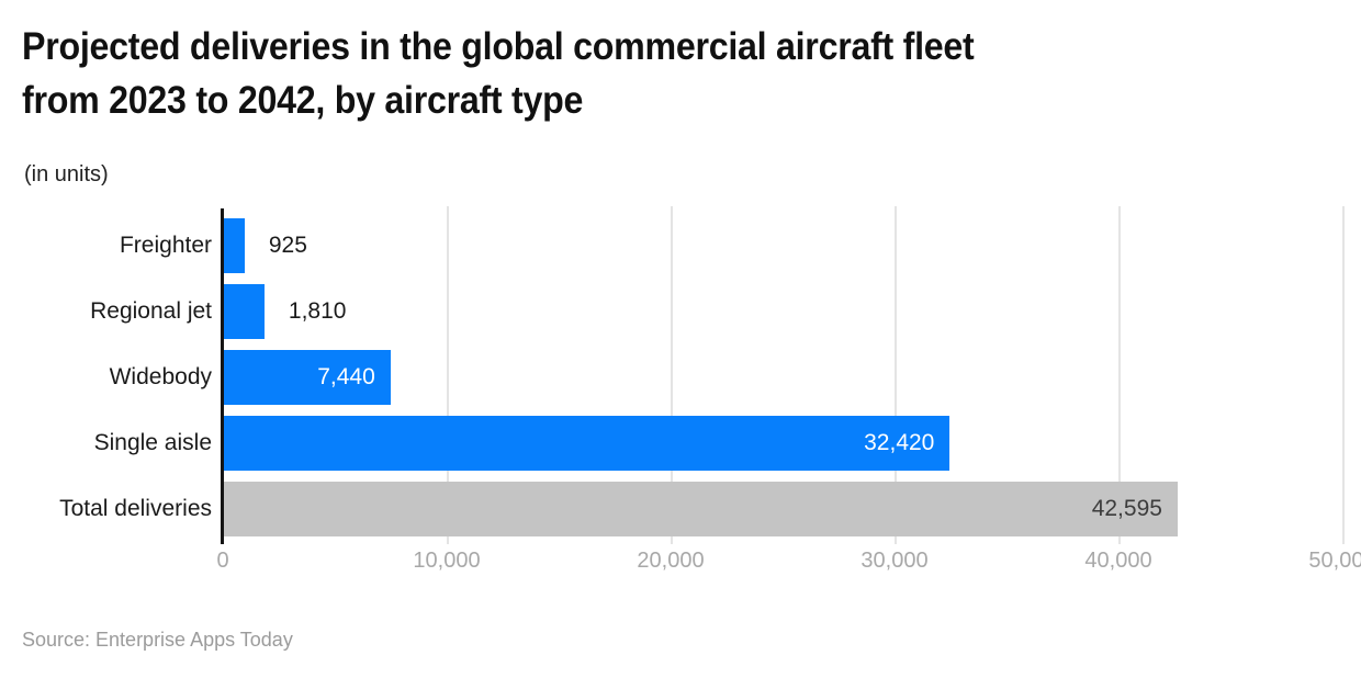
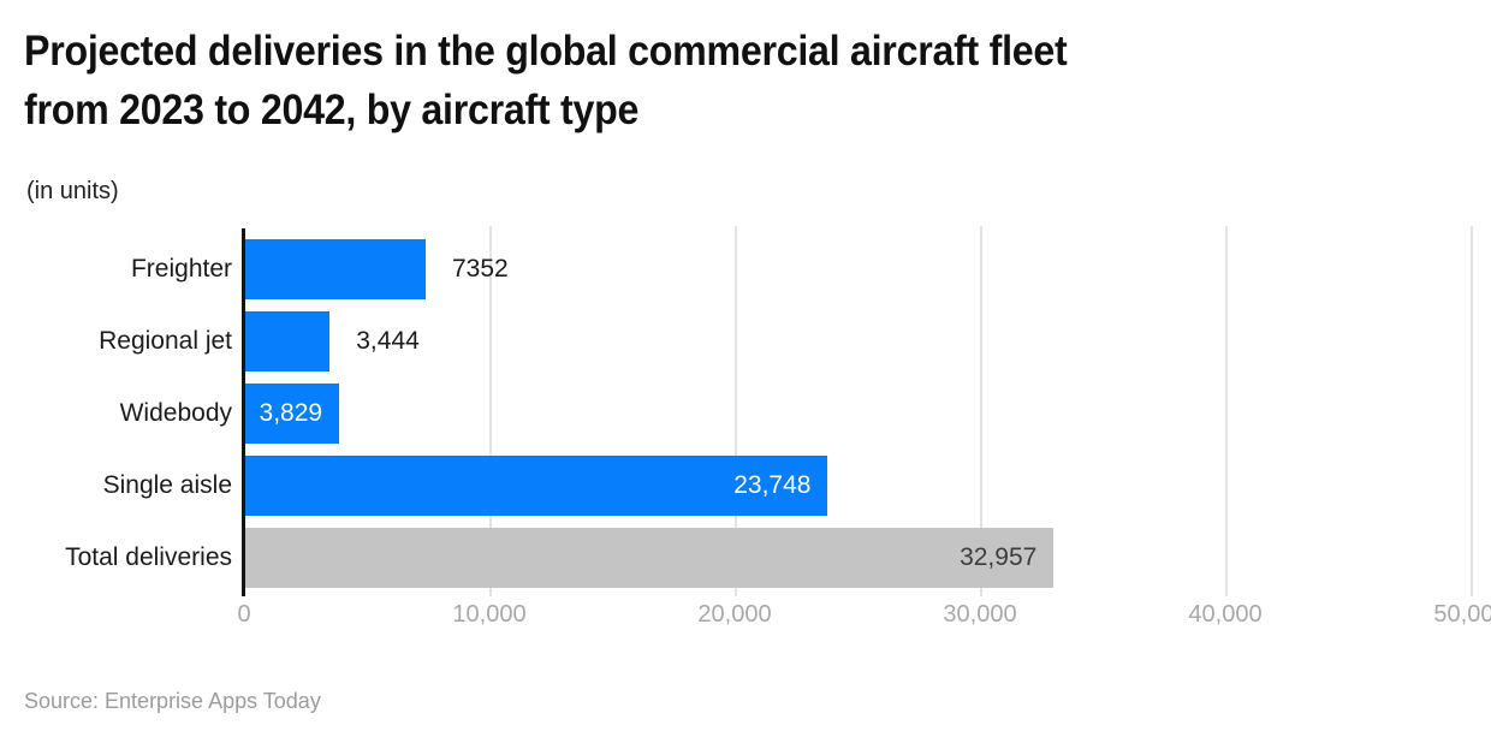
Freighter: 925 -> 7352
Regional jet: 1,810 -> 3,444
Widebody: 7,440 -> 3,829
Single aisle: 32,420 -> 23,748
Total deliveries: 42,595 -> 32,957
